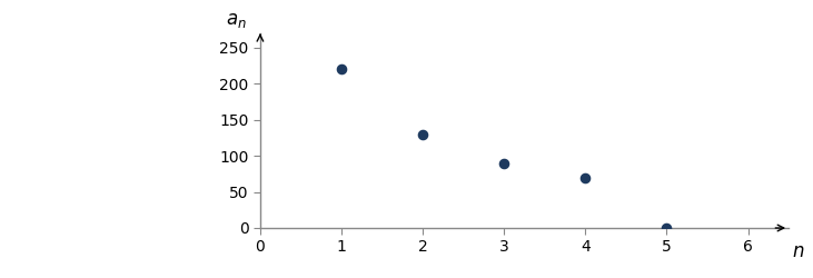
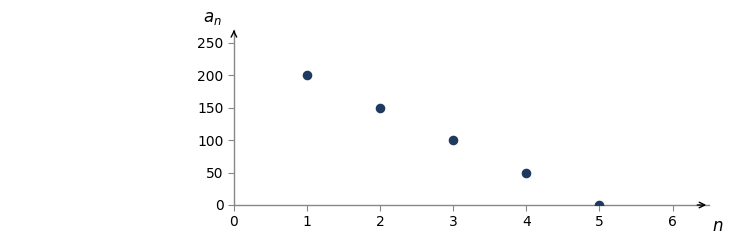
1: 220 -> 200
2: 130 -> 150
3: 90 -> 100
4: 70 -> 50
